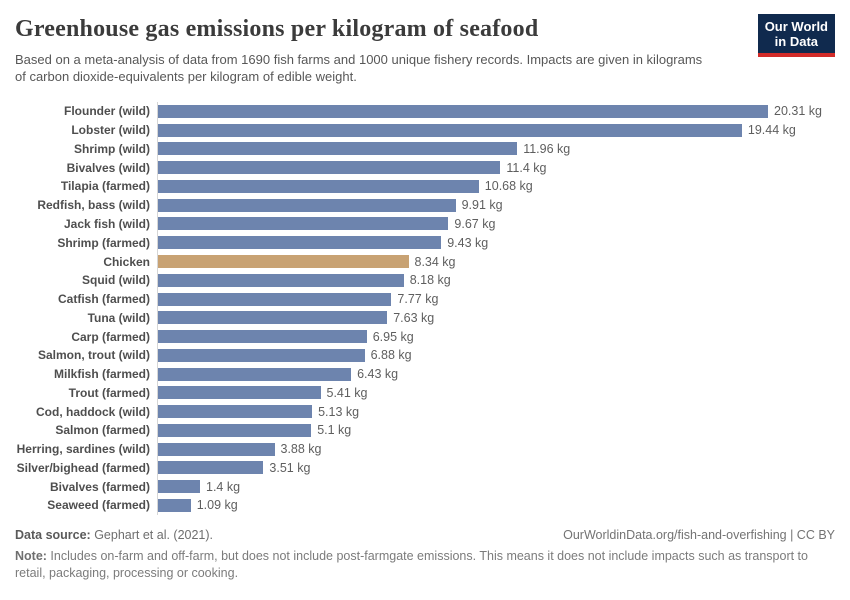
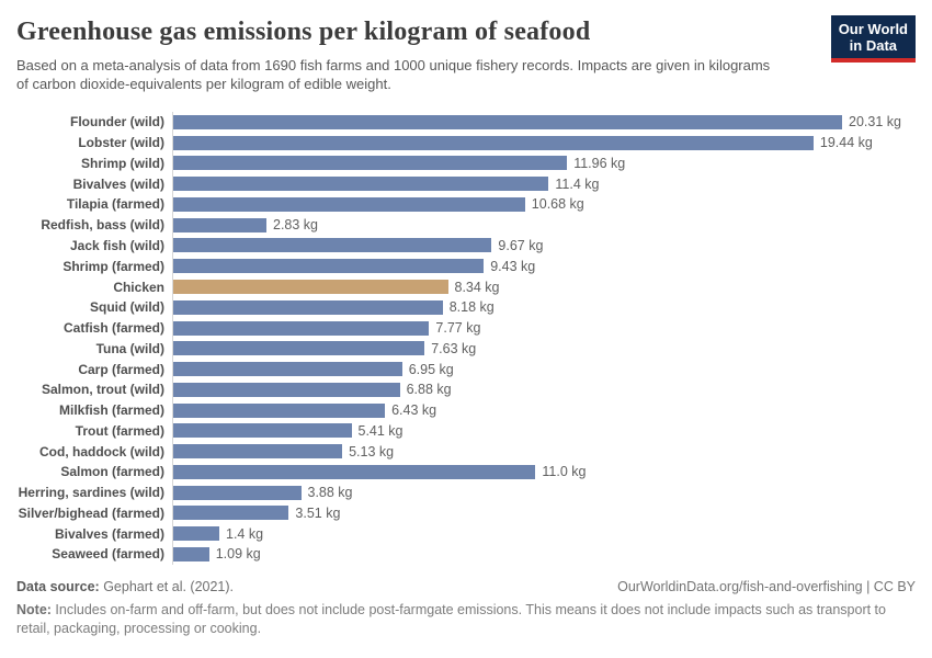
Redfish, bass (wild): 9.91 -> 2.83
Salmon (farmed): 5.1 -> 11.0
